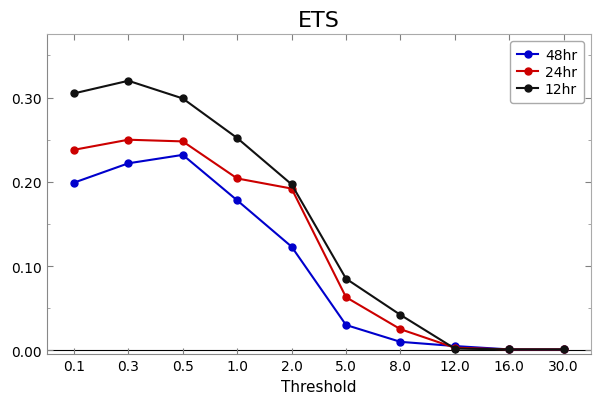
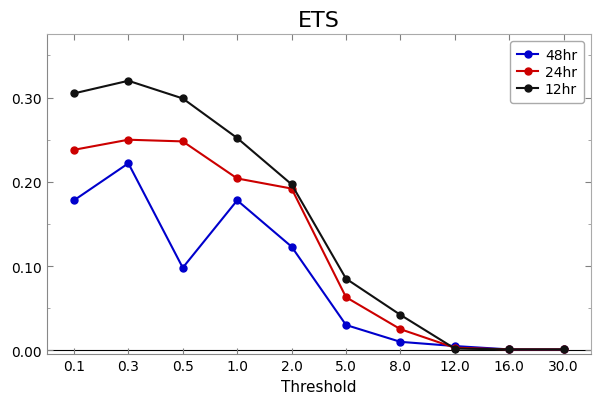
48hr/0.1: 0.199 -> 0.178
48hr/0.5: 0.232 -> 0.098
